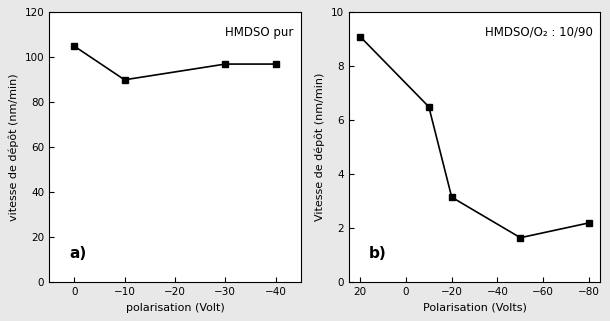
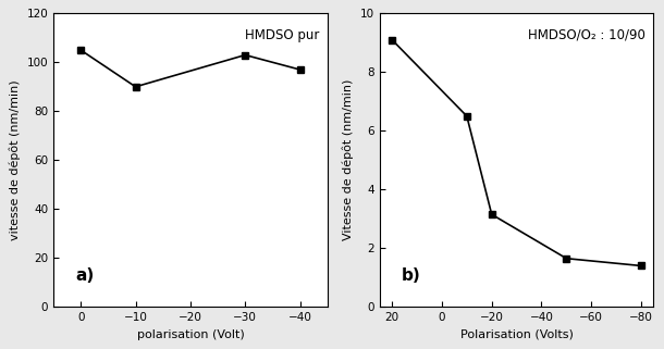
−30: 97 -> 103
−80: 2.20 -> 1.40
